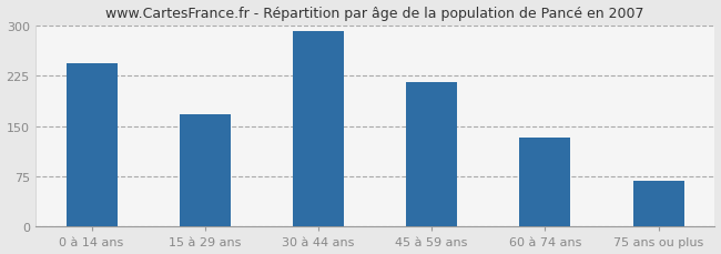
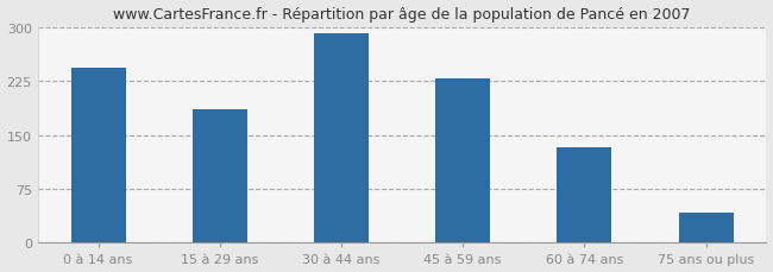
15 à 29 ans: 168 -> 186
45 à 59 ans: 215 -> 228
75 ans ou plus: 68 -> 42
